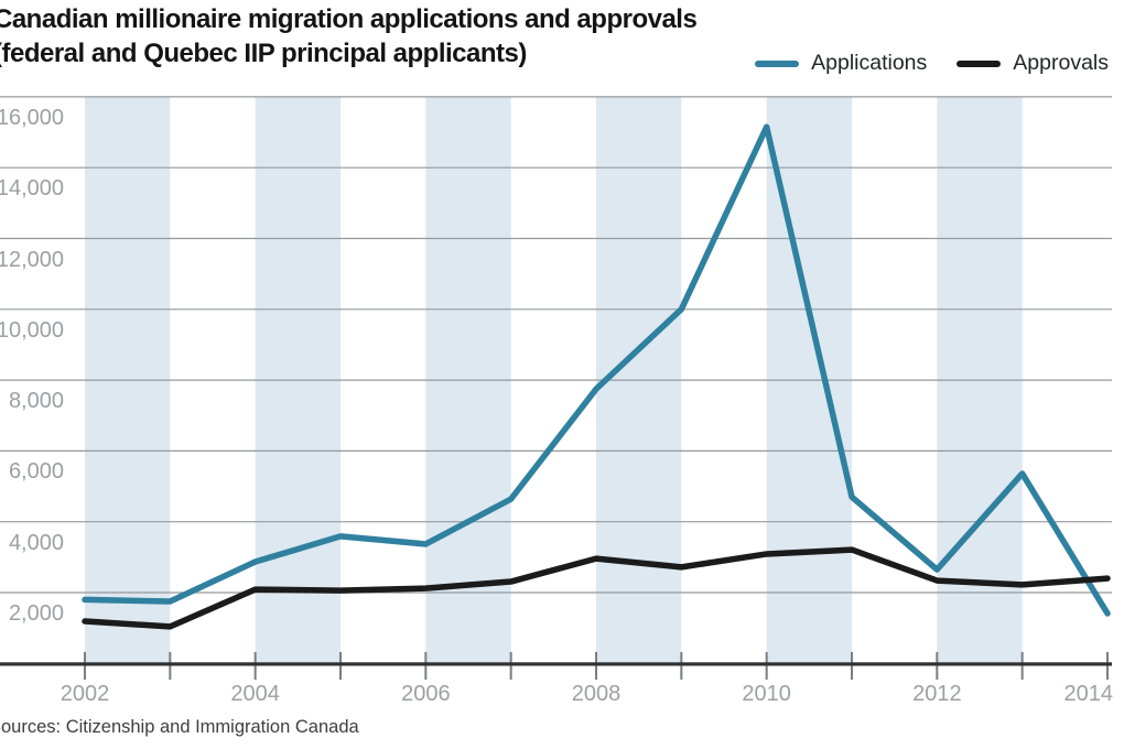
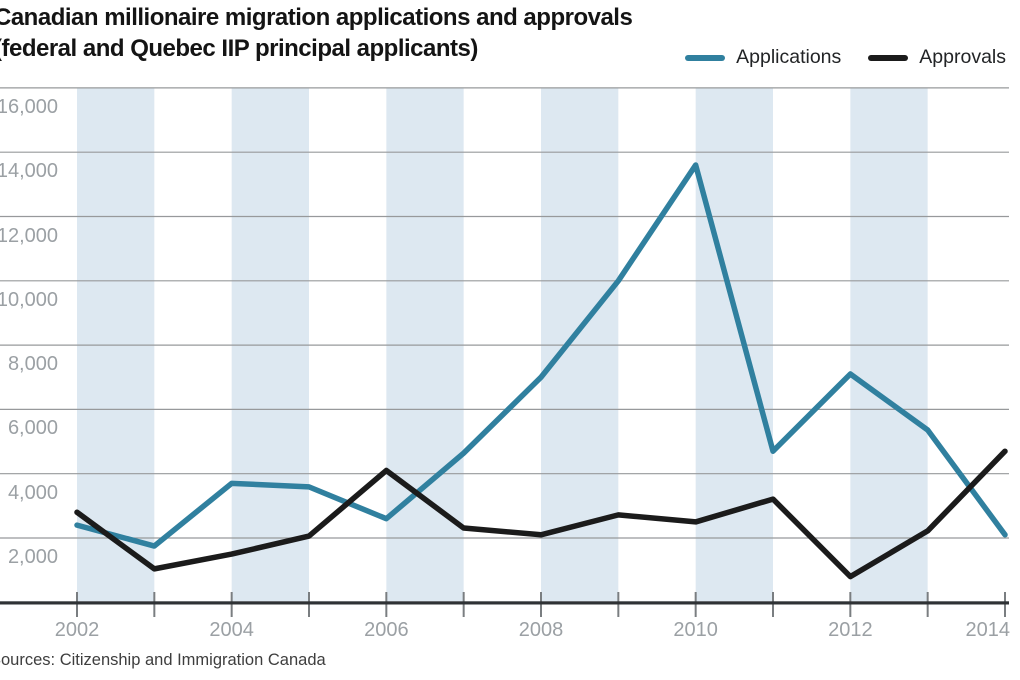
Applications/2002: 1800 -> 2400
Approvals/2002: 1200 -> 2800
Applications/2004: 2900 -> 3700
Approvals/2004: 2100 -> 1500
Applications/2006: 3400 -> 2600
Approvals/2006: 2100 -> 4100
Applications/2008: 7800 -> 7000
Approvals/2008: 3000 -> 2100
Applications/2010: 15200 -> 13600
Approvals/2010: 3100 -> 2500
Applications/2012: 2600 -> 7100
Approvals/2012: 2300 -> 800
Applications/2014: 1400 -> 2100
Approvals/2014: 2400 -> 4700
